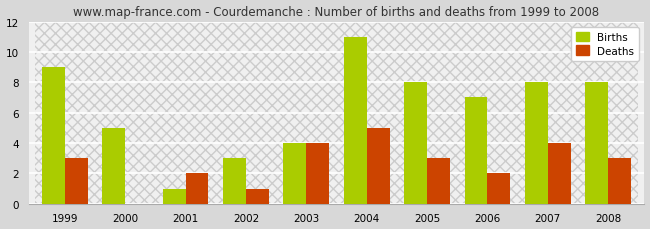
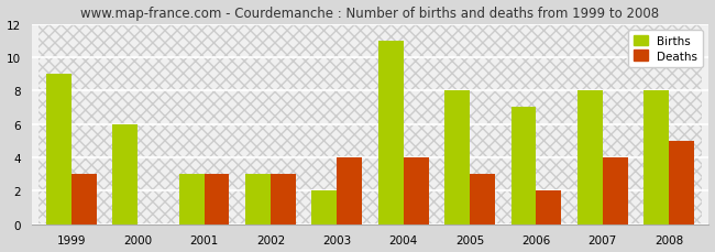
Births/2000: 5 -> 6
Births/2001: 1 -> 3
Deaths/2001: 2 -> 3
Deaths/2002: 1 -> 3
Births/2003: 4 -> 2
Deaths/2004: 5 -> 4
Deaths/2008: 3 -> 5
